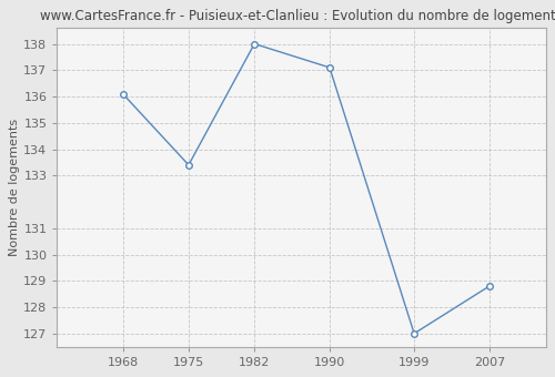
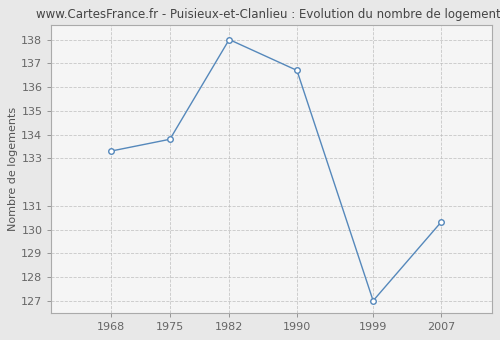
1968: 136.1 -> 133.3
1975: 133.4 -> 133.8
1990: 137.1 -> 136.7
2007: 128.8 -> 130.3
